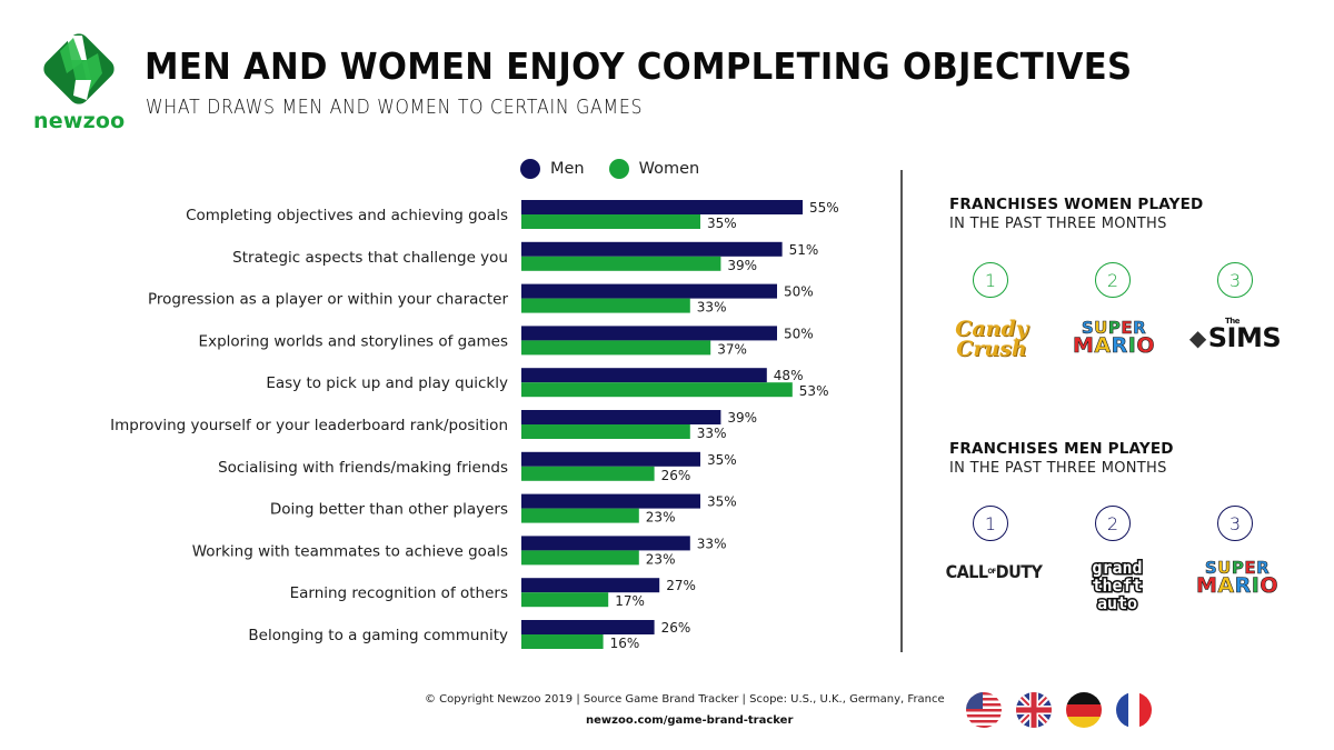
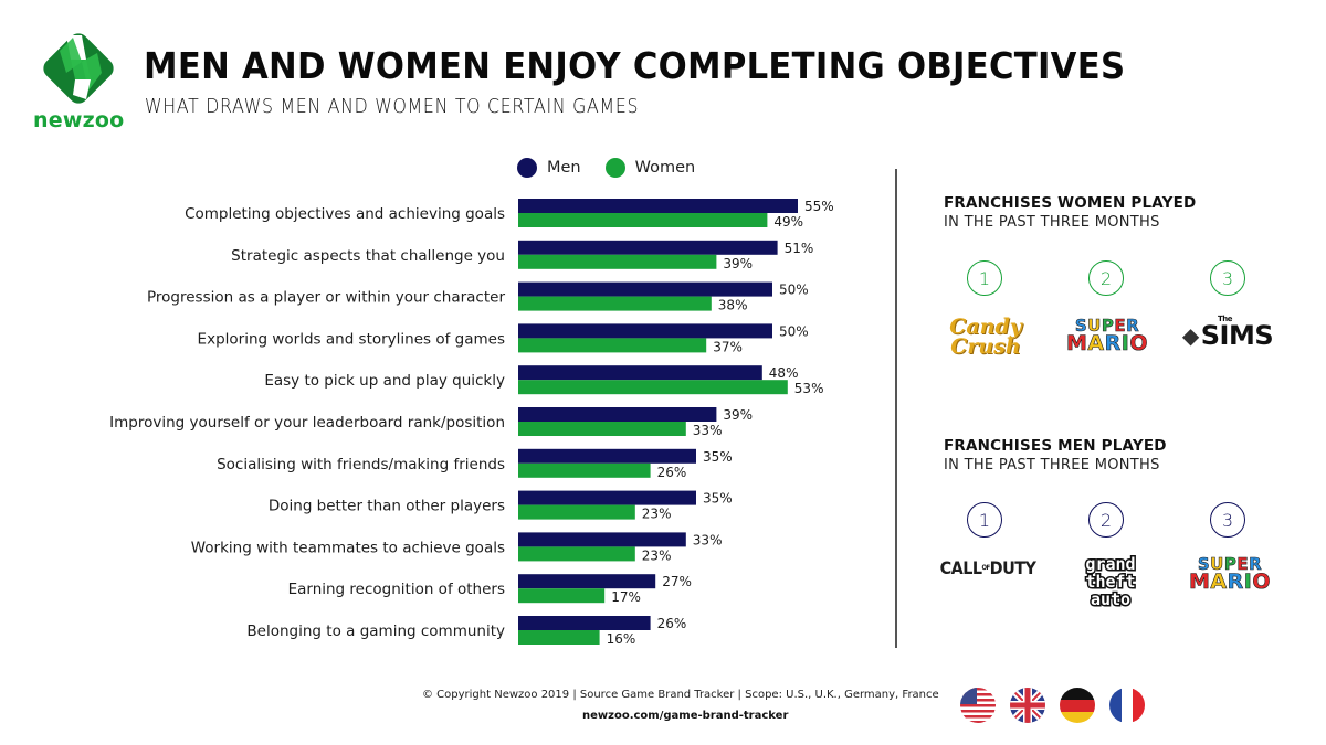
Women/Completing objectives and achieving goals: 35% -> 49%
Women/Progression as a player or within your character: 33% -> 38%
